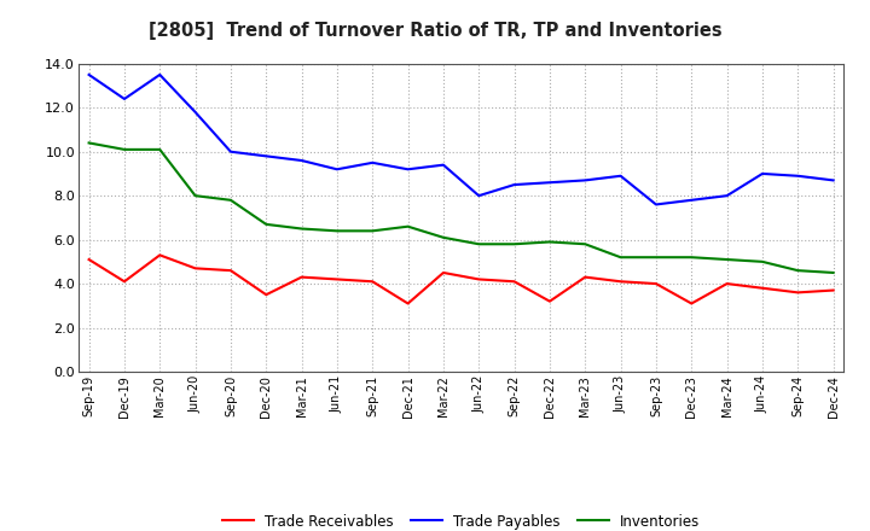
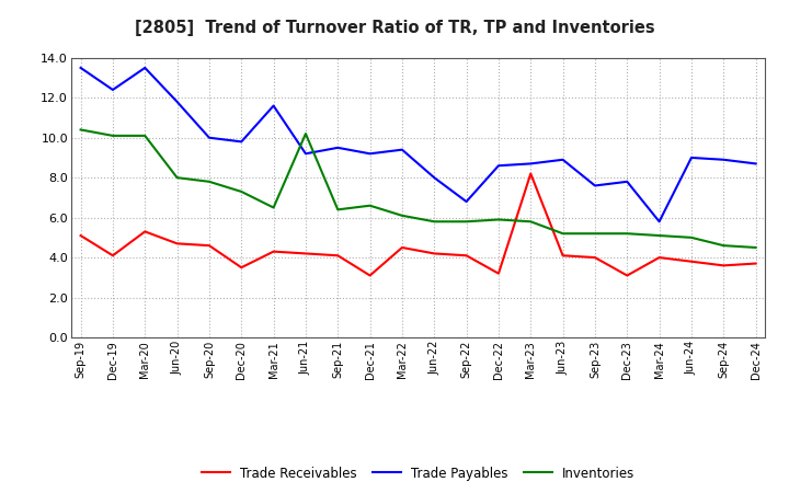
Inventories/Dec-20: 6.7 -> 7.3
Trade Payables/Mar-21: 9.6 -> 11.6
Inventories/Jun-21: 6.4 -> 10.2
Trade Payables/Sep-22: 8.5 -> 6.8
Trade Receivables/Mar-23: 4.3 -> 8.2
Trade Payables/Mar-24: 8.0 -> 5.8
